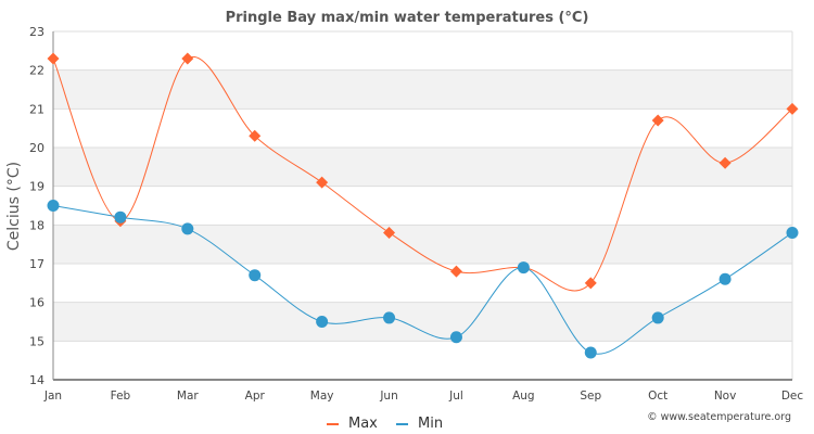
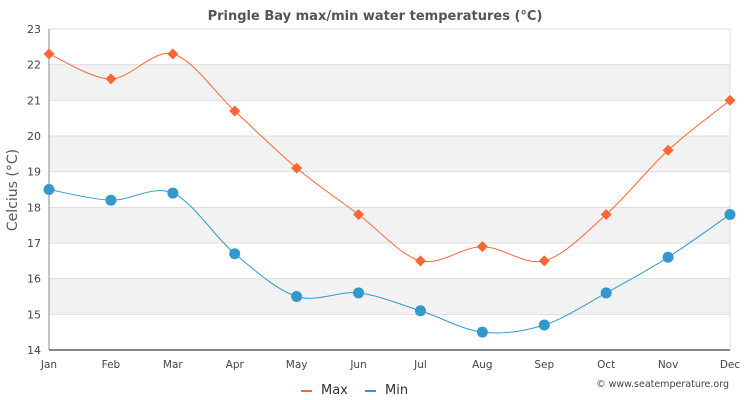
Max/Feb: 18.1 -> 21.6
Min/Mar: 17.9 -> 18.4
Max/Apr: 20.3 -> 20.7
Max/Jul: 16.8 -> 16.5
Min/Aug: 16.9 -> 14.5
Max/Oct: 20.7 -> 17.8
